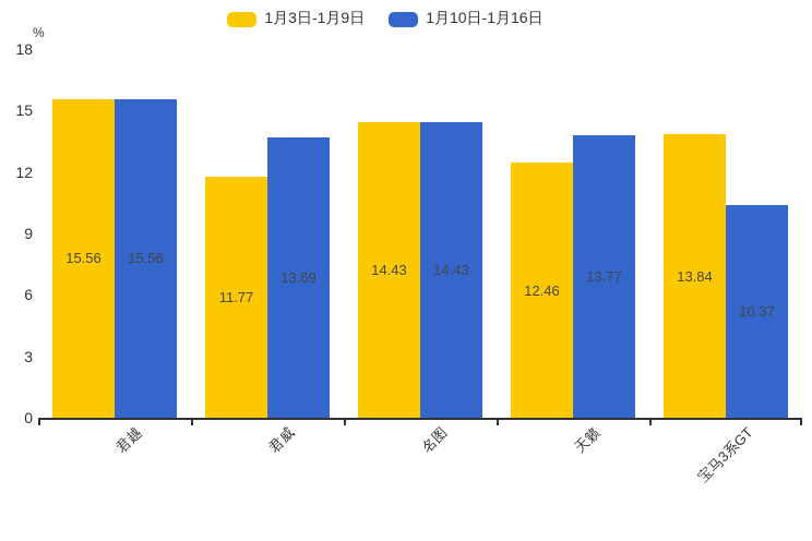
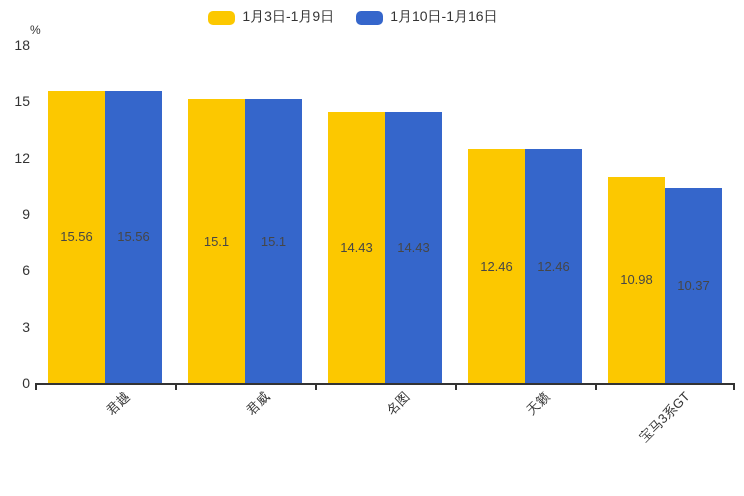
1月3日-1月9日/君威: 11.77 -> 15.1
1月10日-1月16日/君威: 13.69 -> 15.1
1月10日-1月16日/天籁: 13.77 -> 12.46
1月3日-1月9日/宝马3系GT: 13.84 -> 10.98
